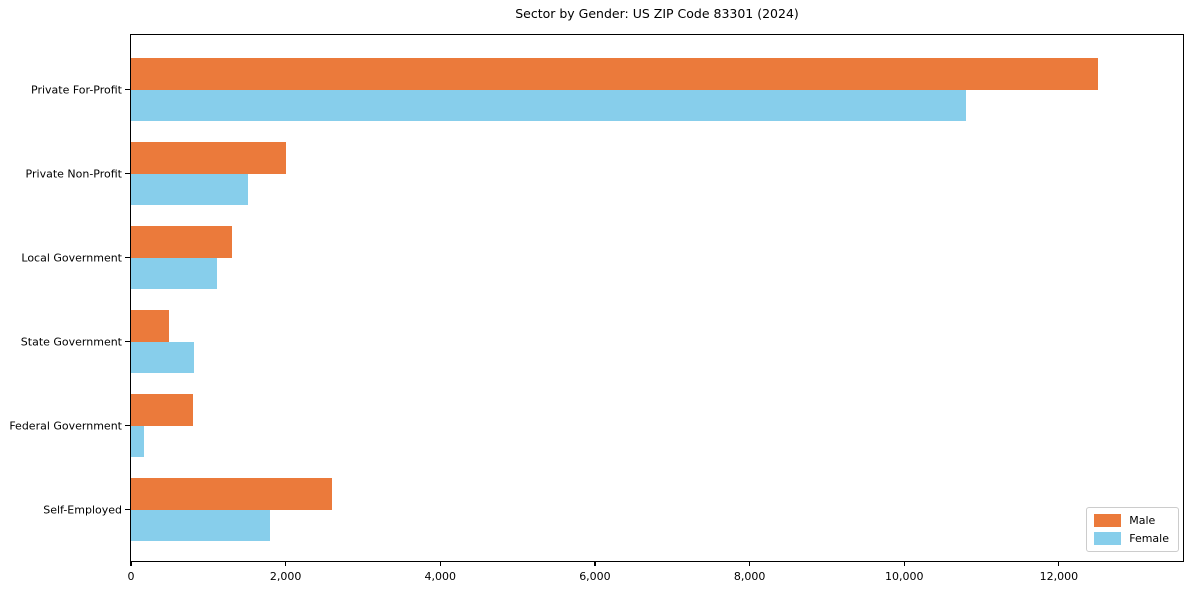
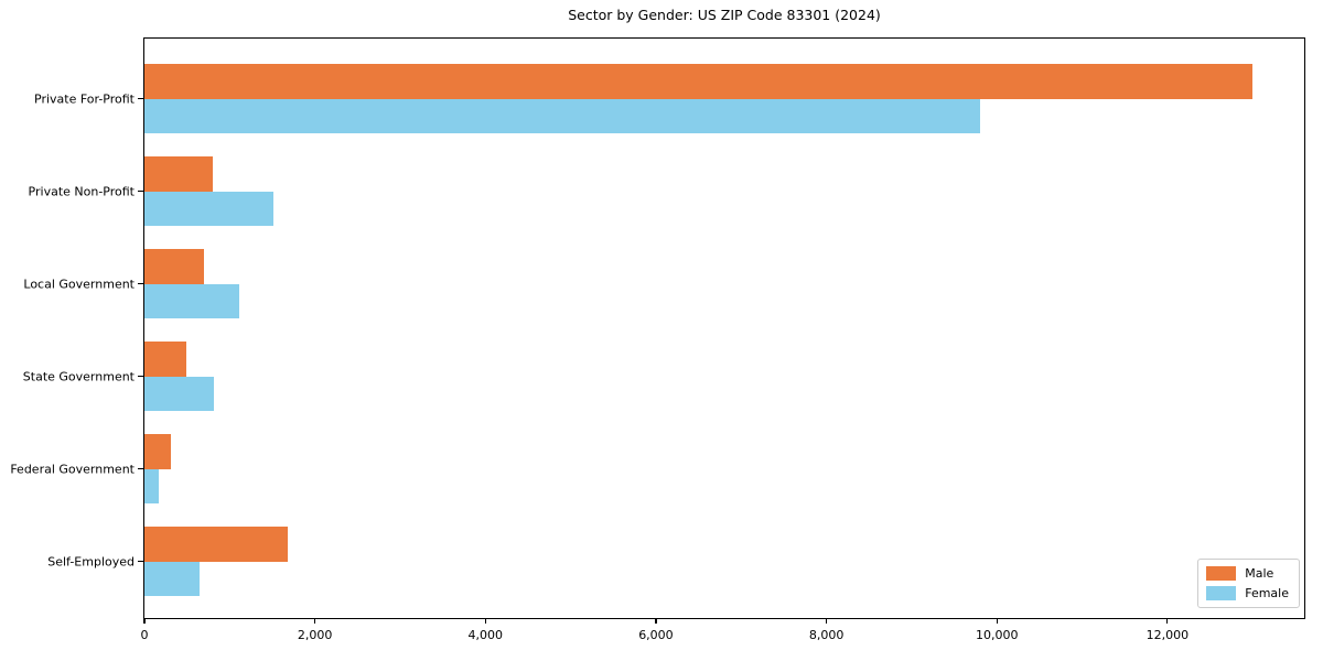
Male/Private For-Profit: 12500 -> 13000
Female/Private For-Profit: 10800 -> 9800
Male/Private Non-Profit: 2000 -> 800
Male/Local Government: 1300 -> 700
Male/Federal Government: 800 -> 300
Male/Self-Employed: 2600 -> 1700
Female/Self-Employed: 1800 -> 600
